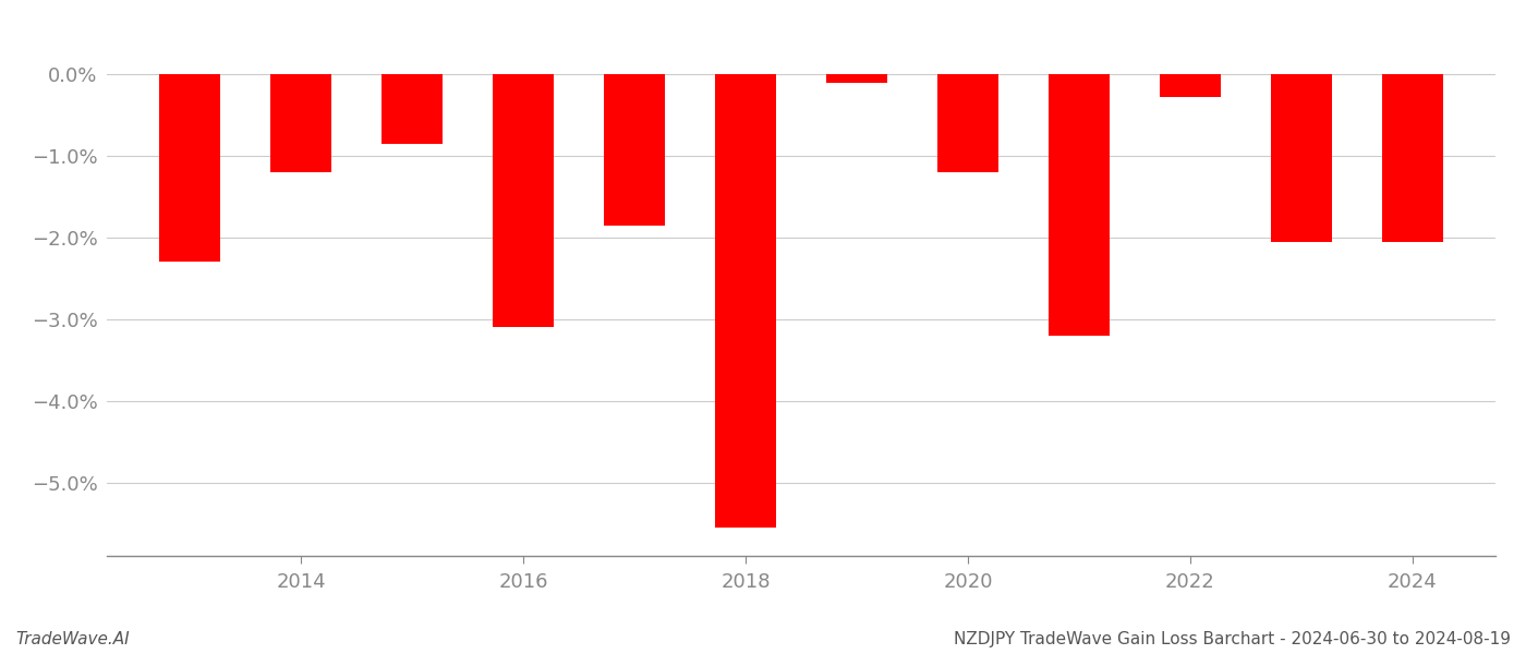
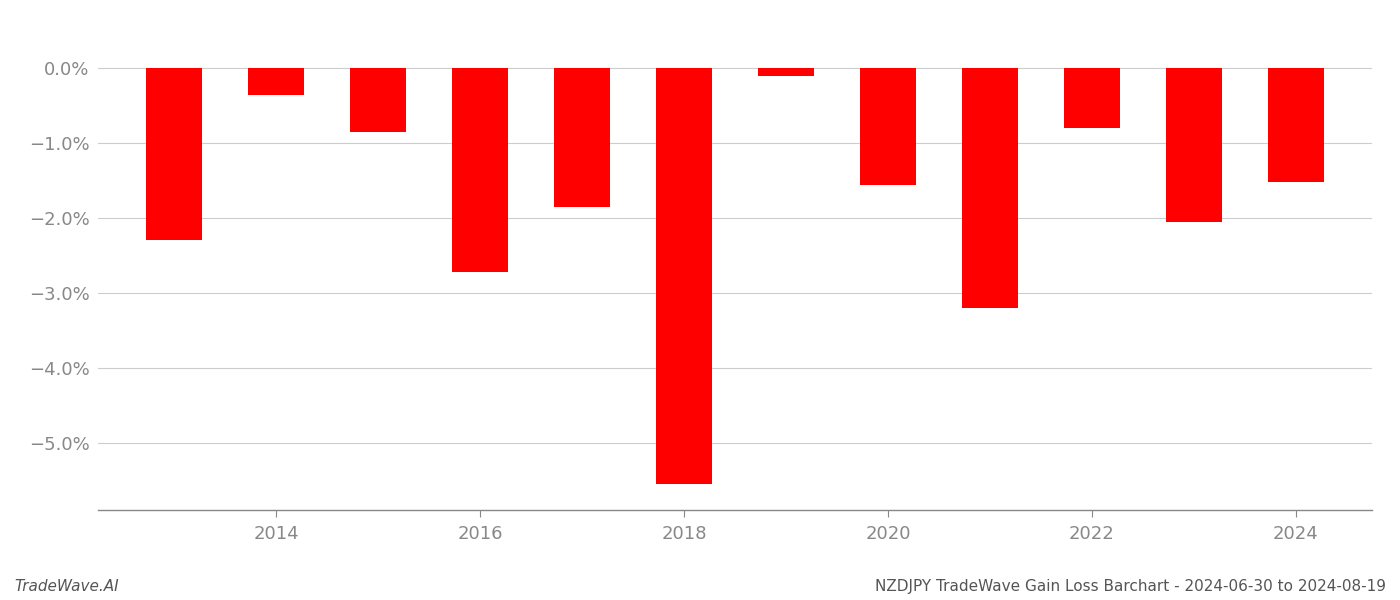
2014: -1.20% -> -0.36%
2016: -3.10% -> -2.72%
2020: -1.20% -> -1.56%
2022: -0.28% -> -0.80%
2024: -2.05% -> -1.52%
